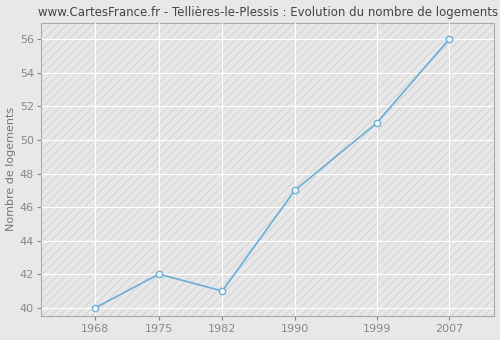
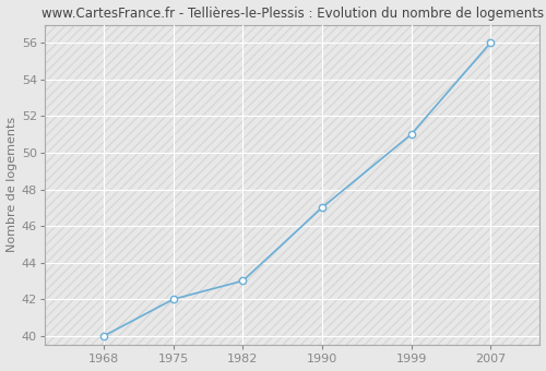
1982: 41 -> 43
